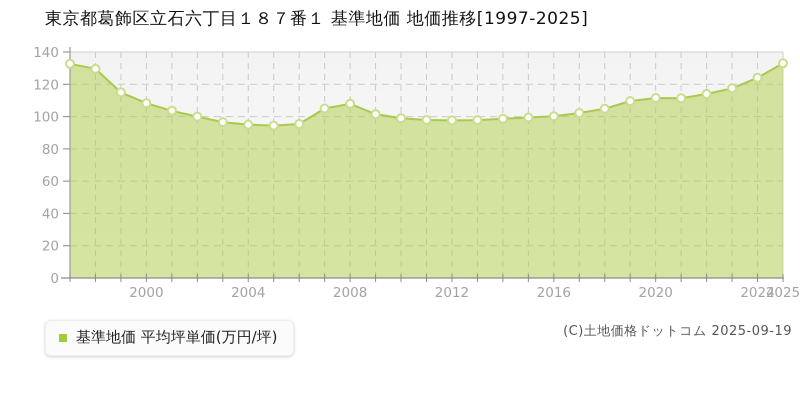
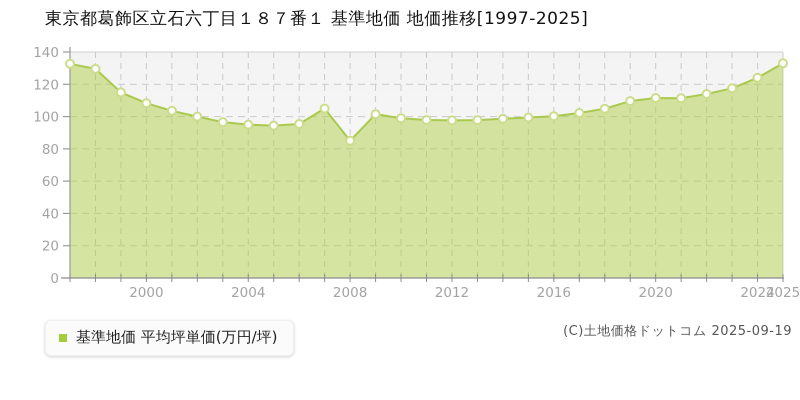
2008: 108 -> 85
